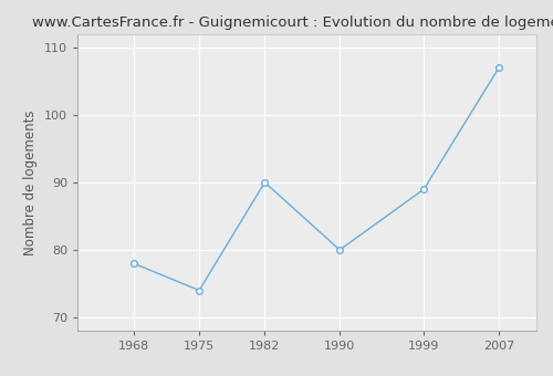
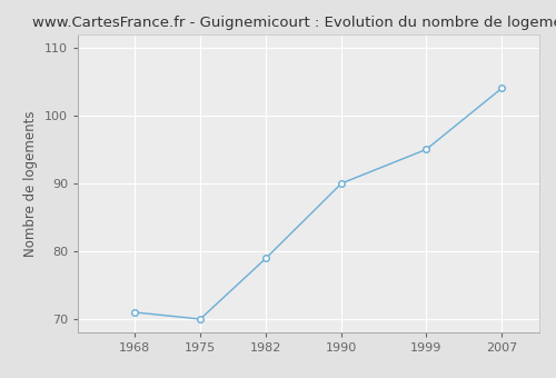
1968: 78 -> 71
1975: 74 -> 70
1982: 90 -> 79
1990: 80 -> 90
1999: 89 -> 95
2007: 107 -> 104
